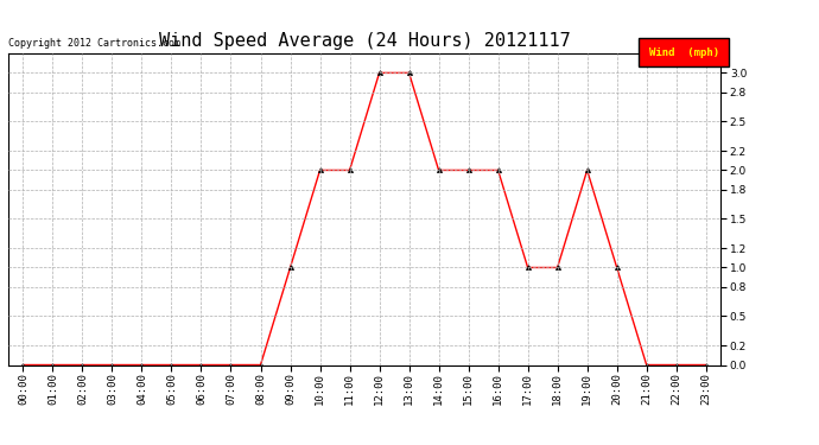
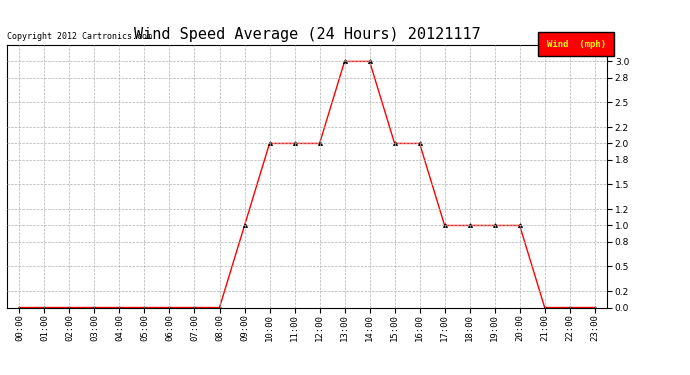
12:00: 3 -> 2
14:00: 2 -> 3
19:00: 2 -> 1
